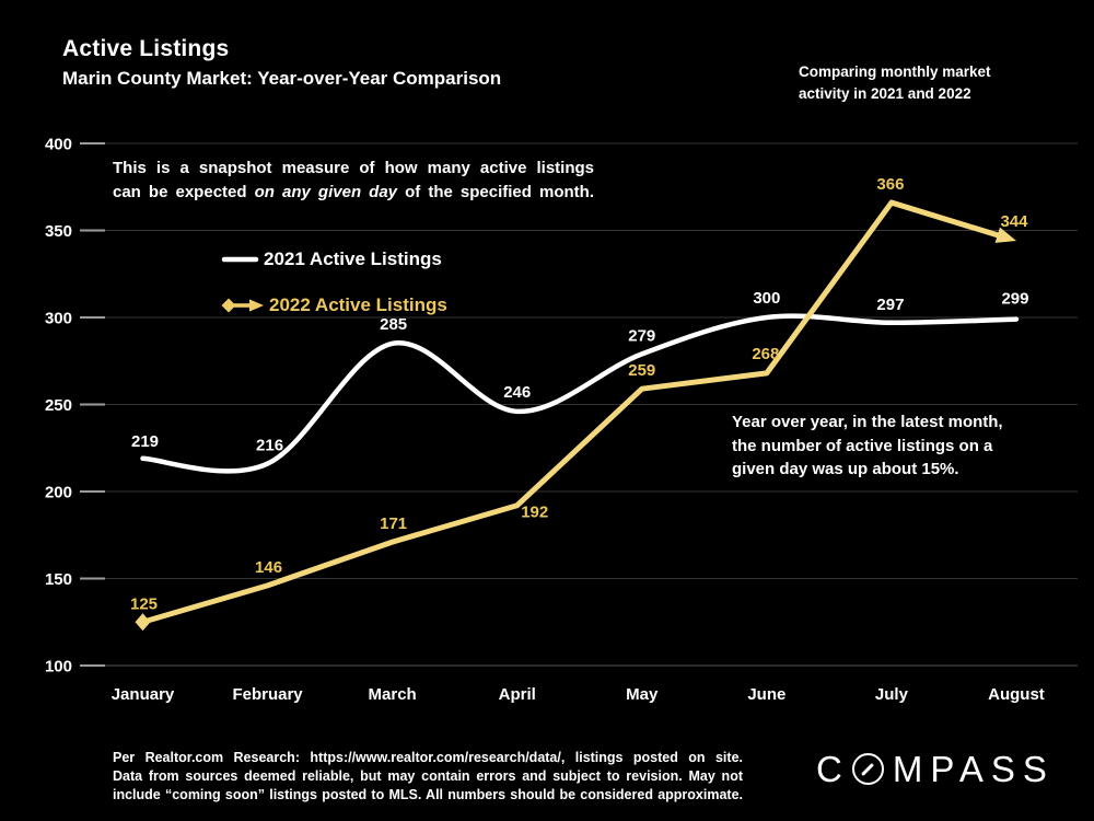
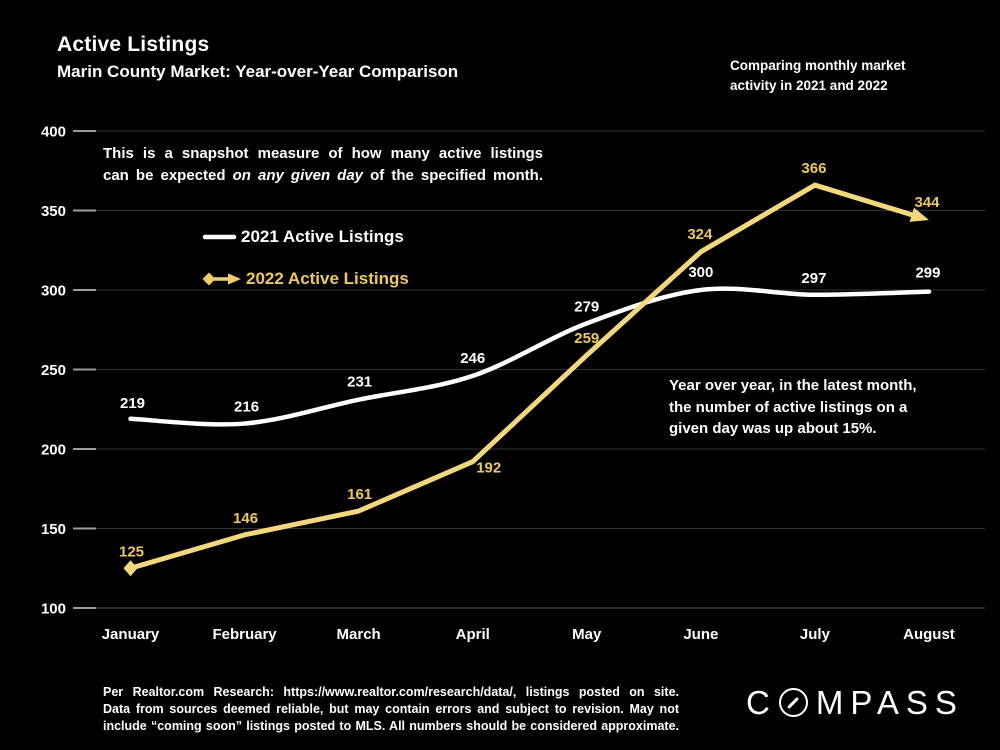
2021 Active Listings/March: 285 -> 231
2022 Active Listings/March: 171 -> 161
2022 Active Listings/June: 268 -> 324
